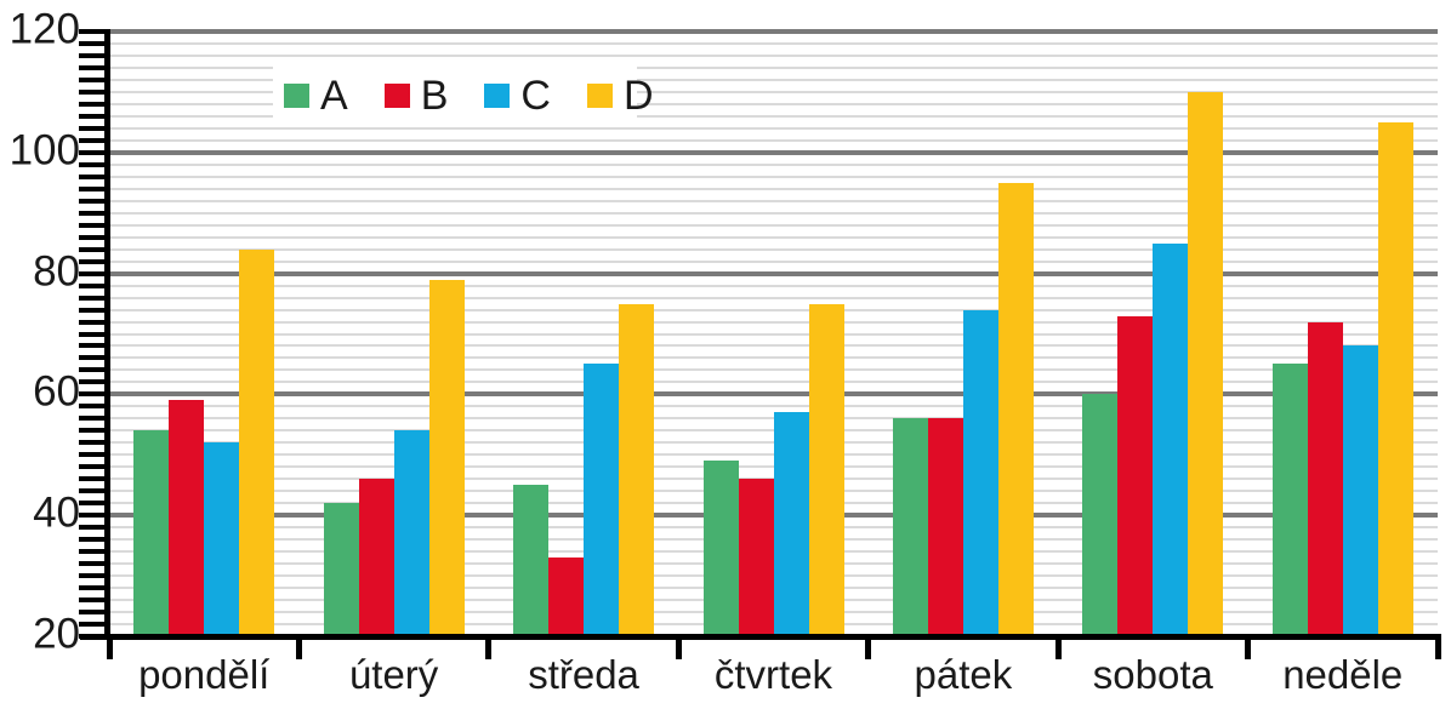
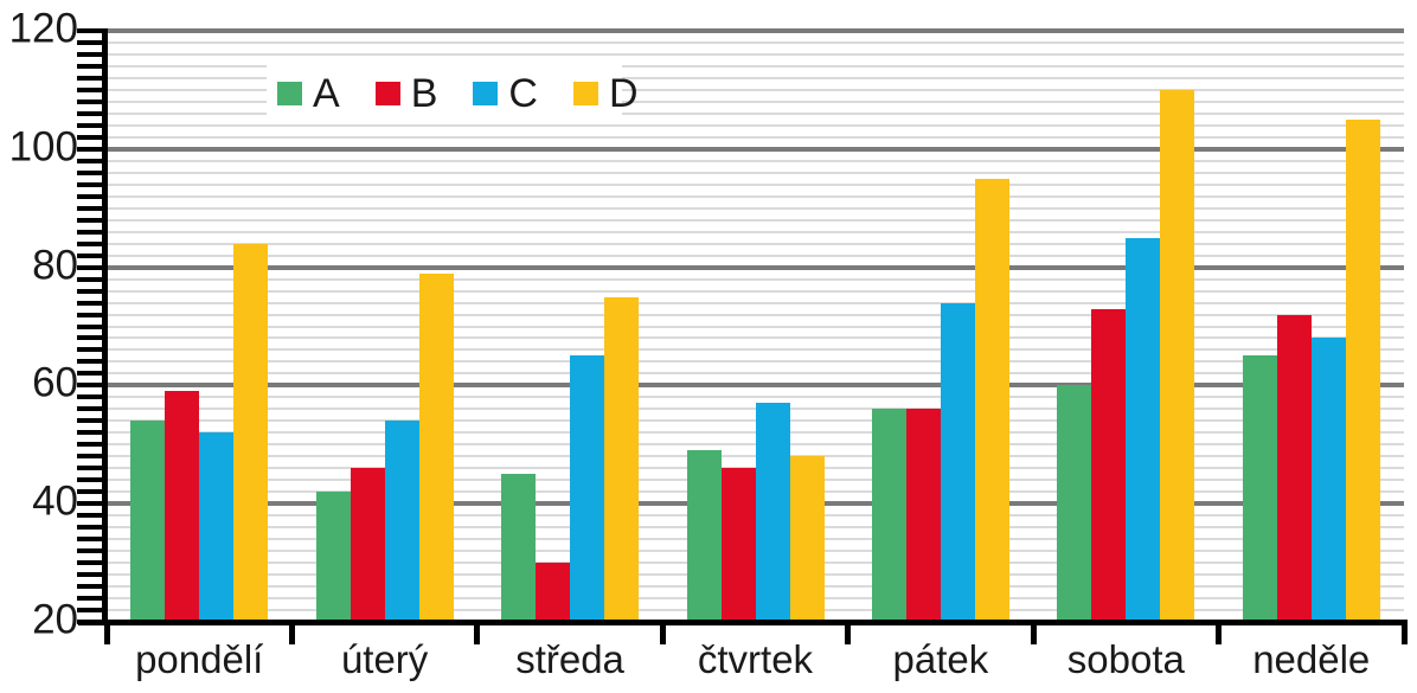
B/středa: 33 -> 30
D/čtvrtek: 75 -> 48
